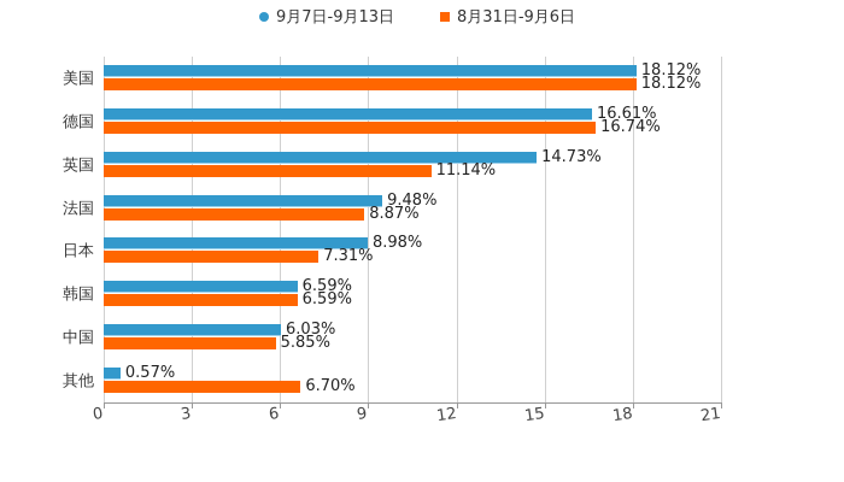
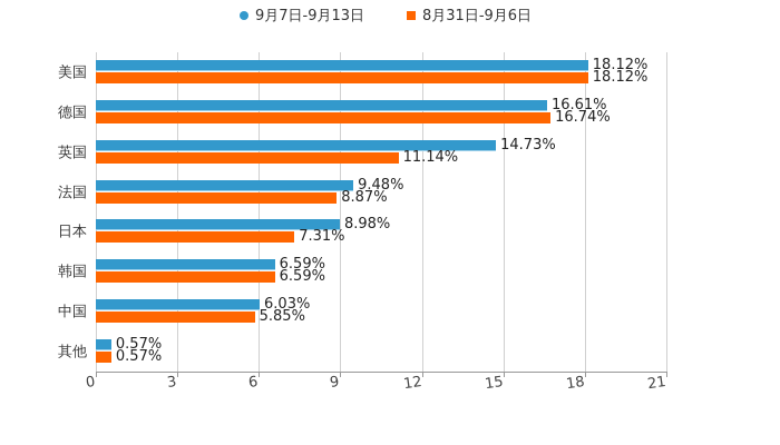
8月31日-9月6日/其他: 6.70% -> 0.57%
